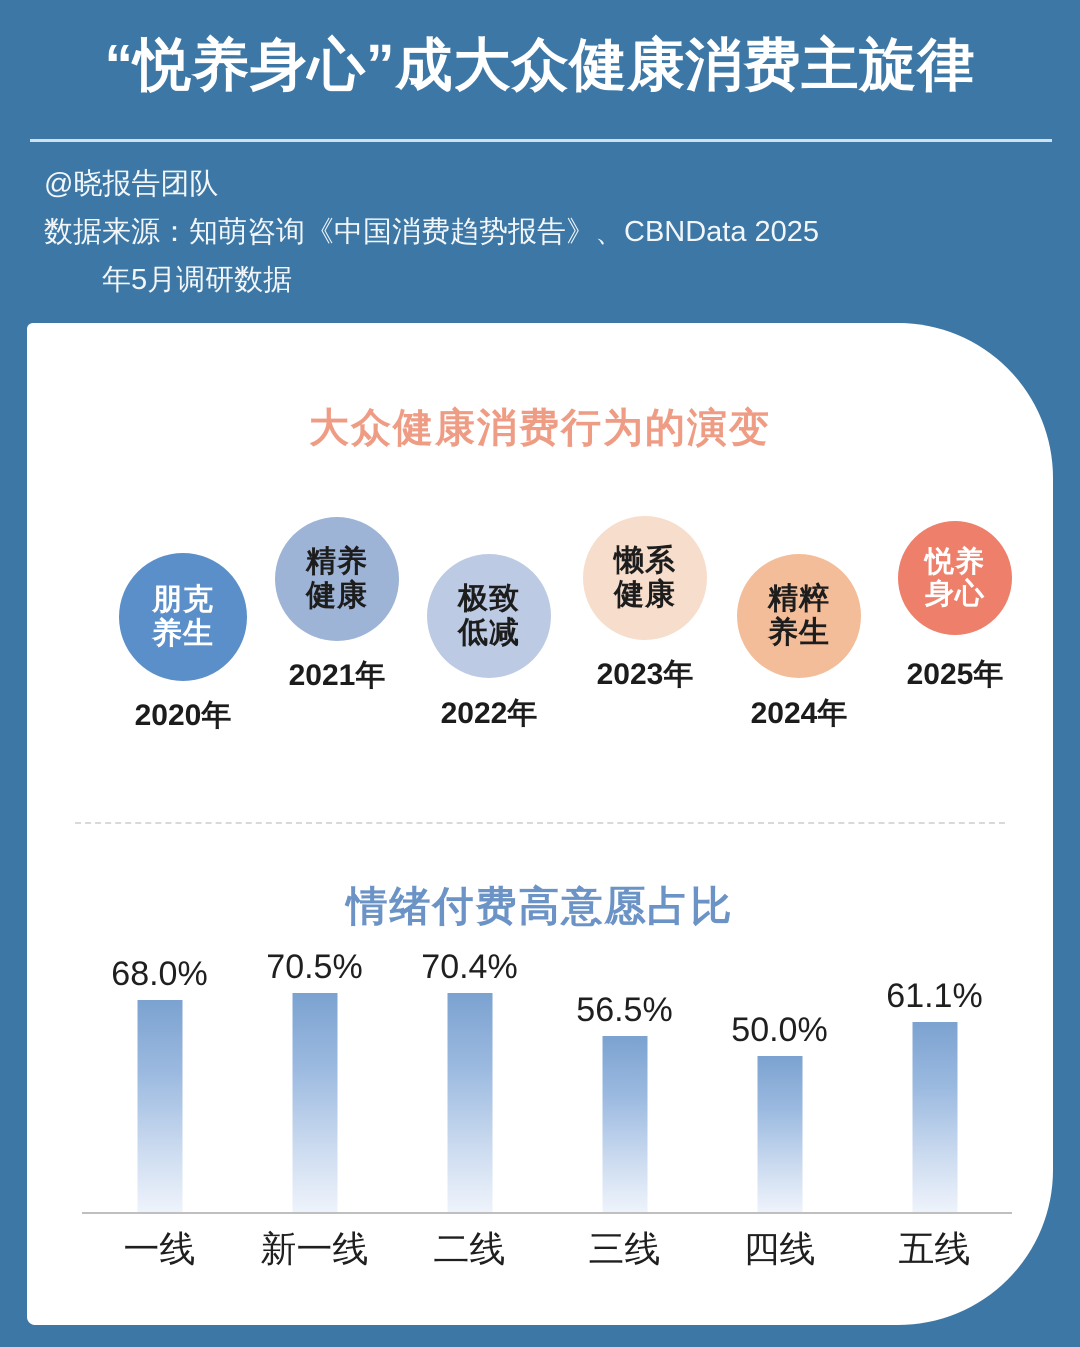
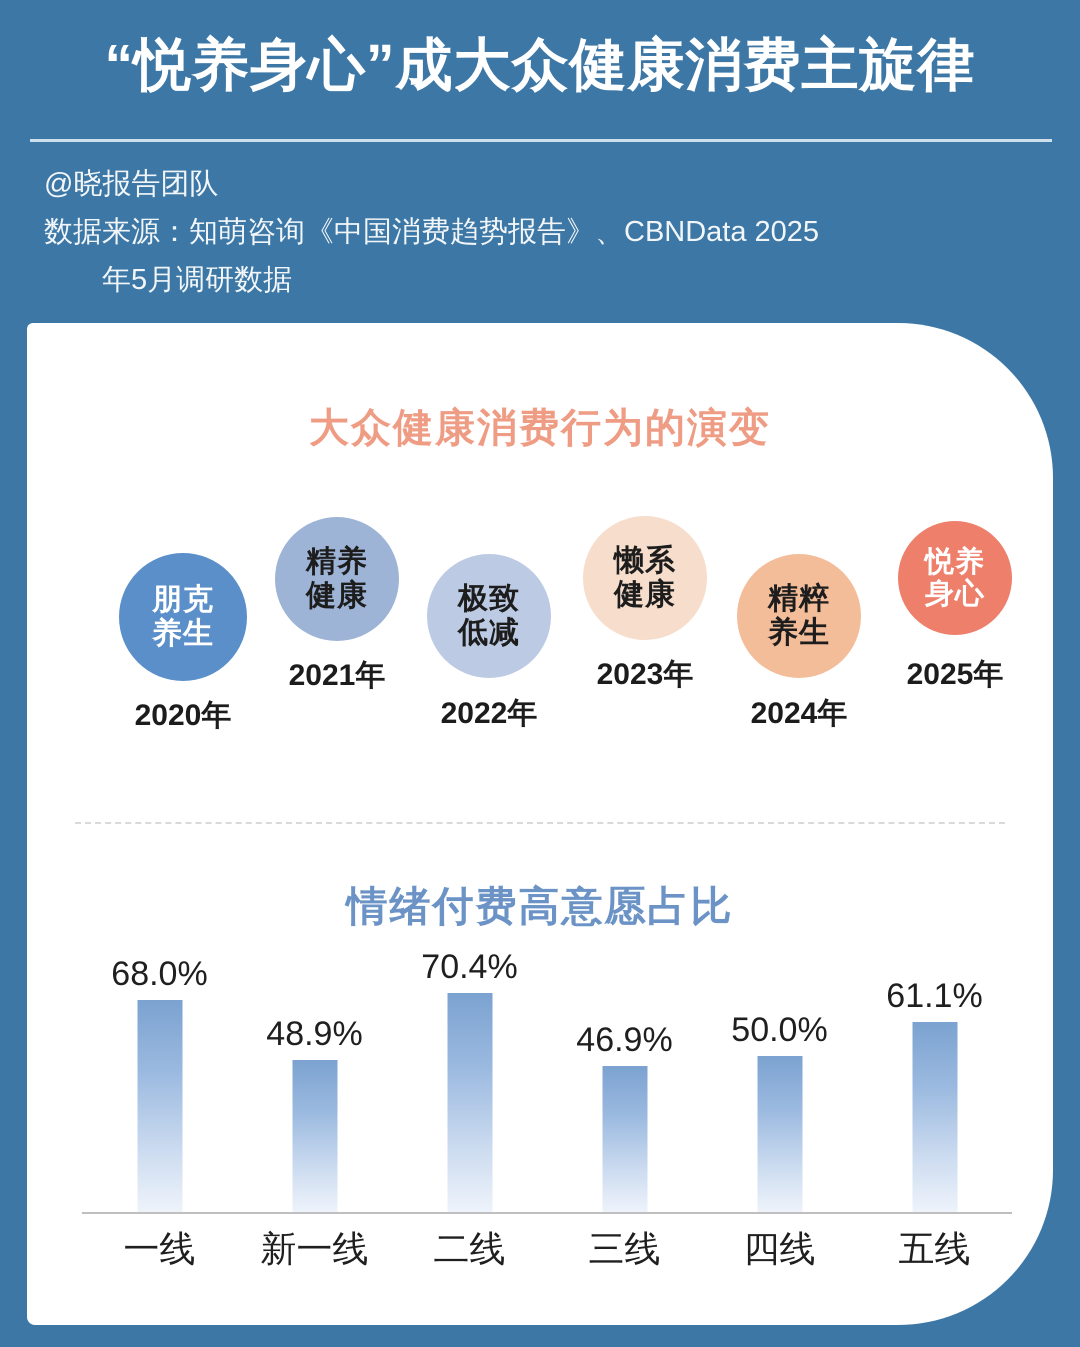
新一线: 70.5% -> 48.9%
三线: 56.5% -> 46.9%
